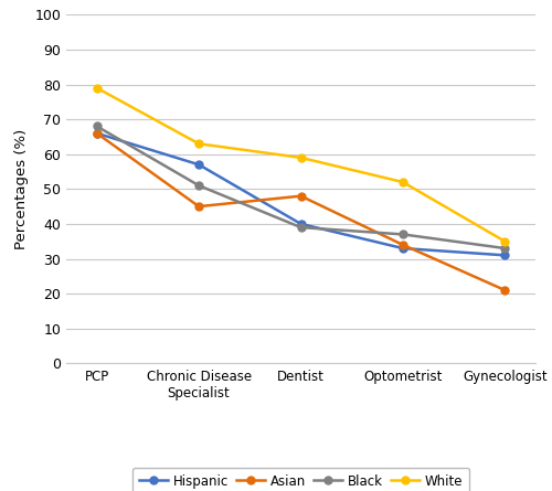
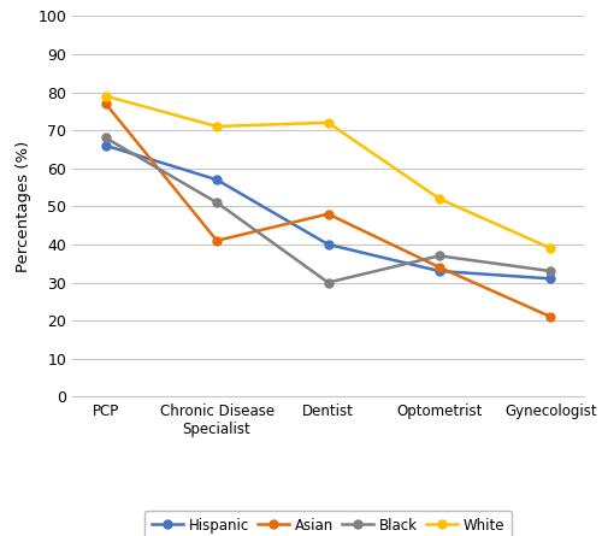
Asian/PCP: 66 -> 77
Asian/Chronic Disease Specialist: 45 -> 41
White/Chronic Disease Specialist: 63 -> 71
Black/Dentist: 39 -> 30
White/Dentist: 59 -> 72
White/Gynecologist: 35 -> 39
